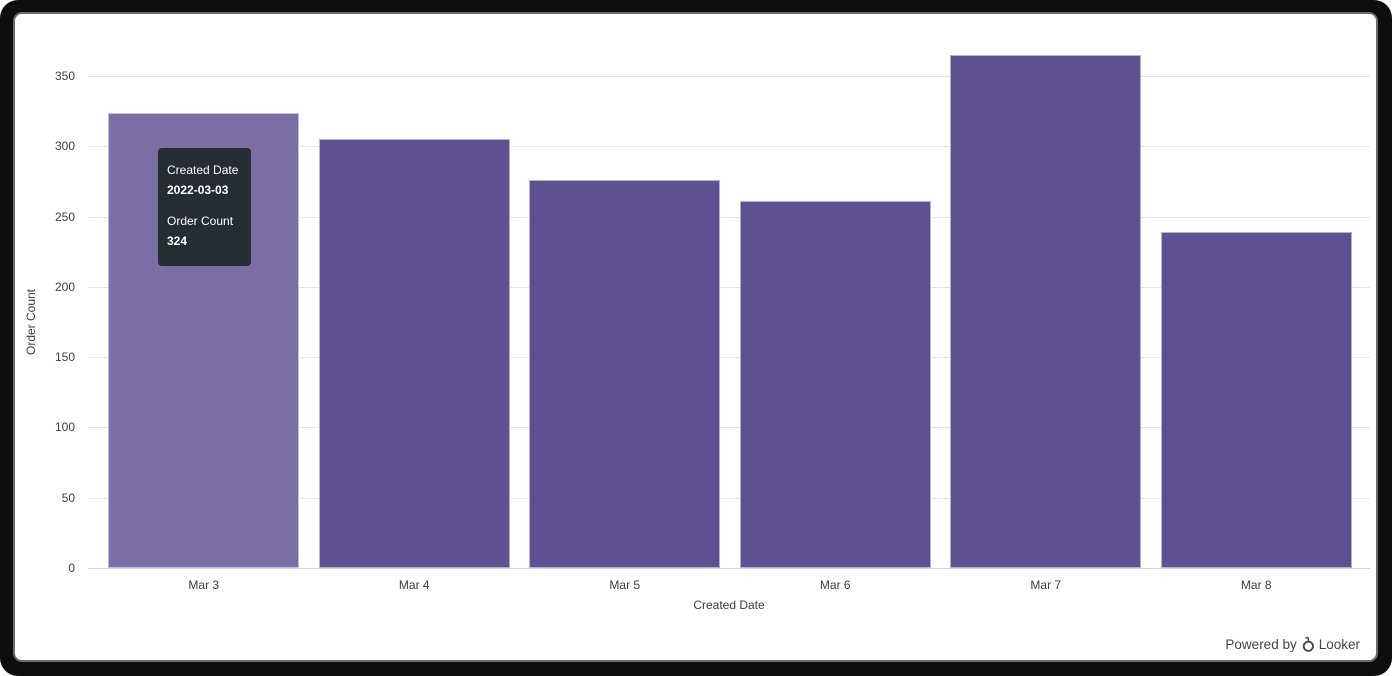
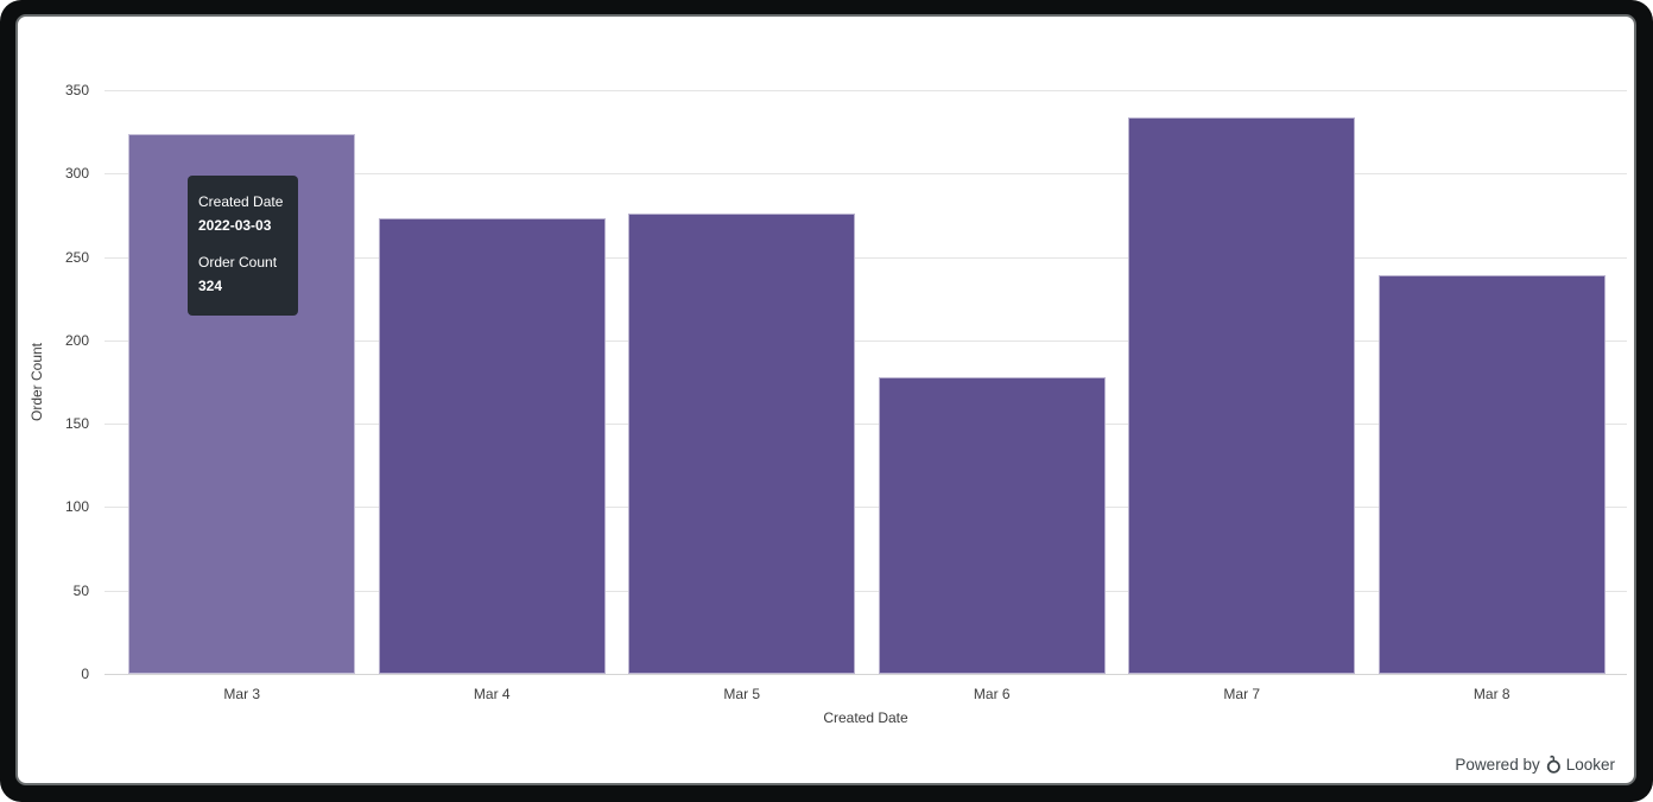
Mar 4: 305 -> 273
Mar 6: 261 -> 178
Mar 7: 365 -> 334
